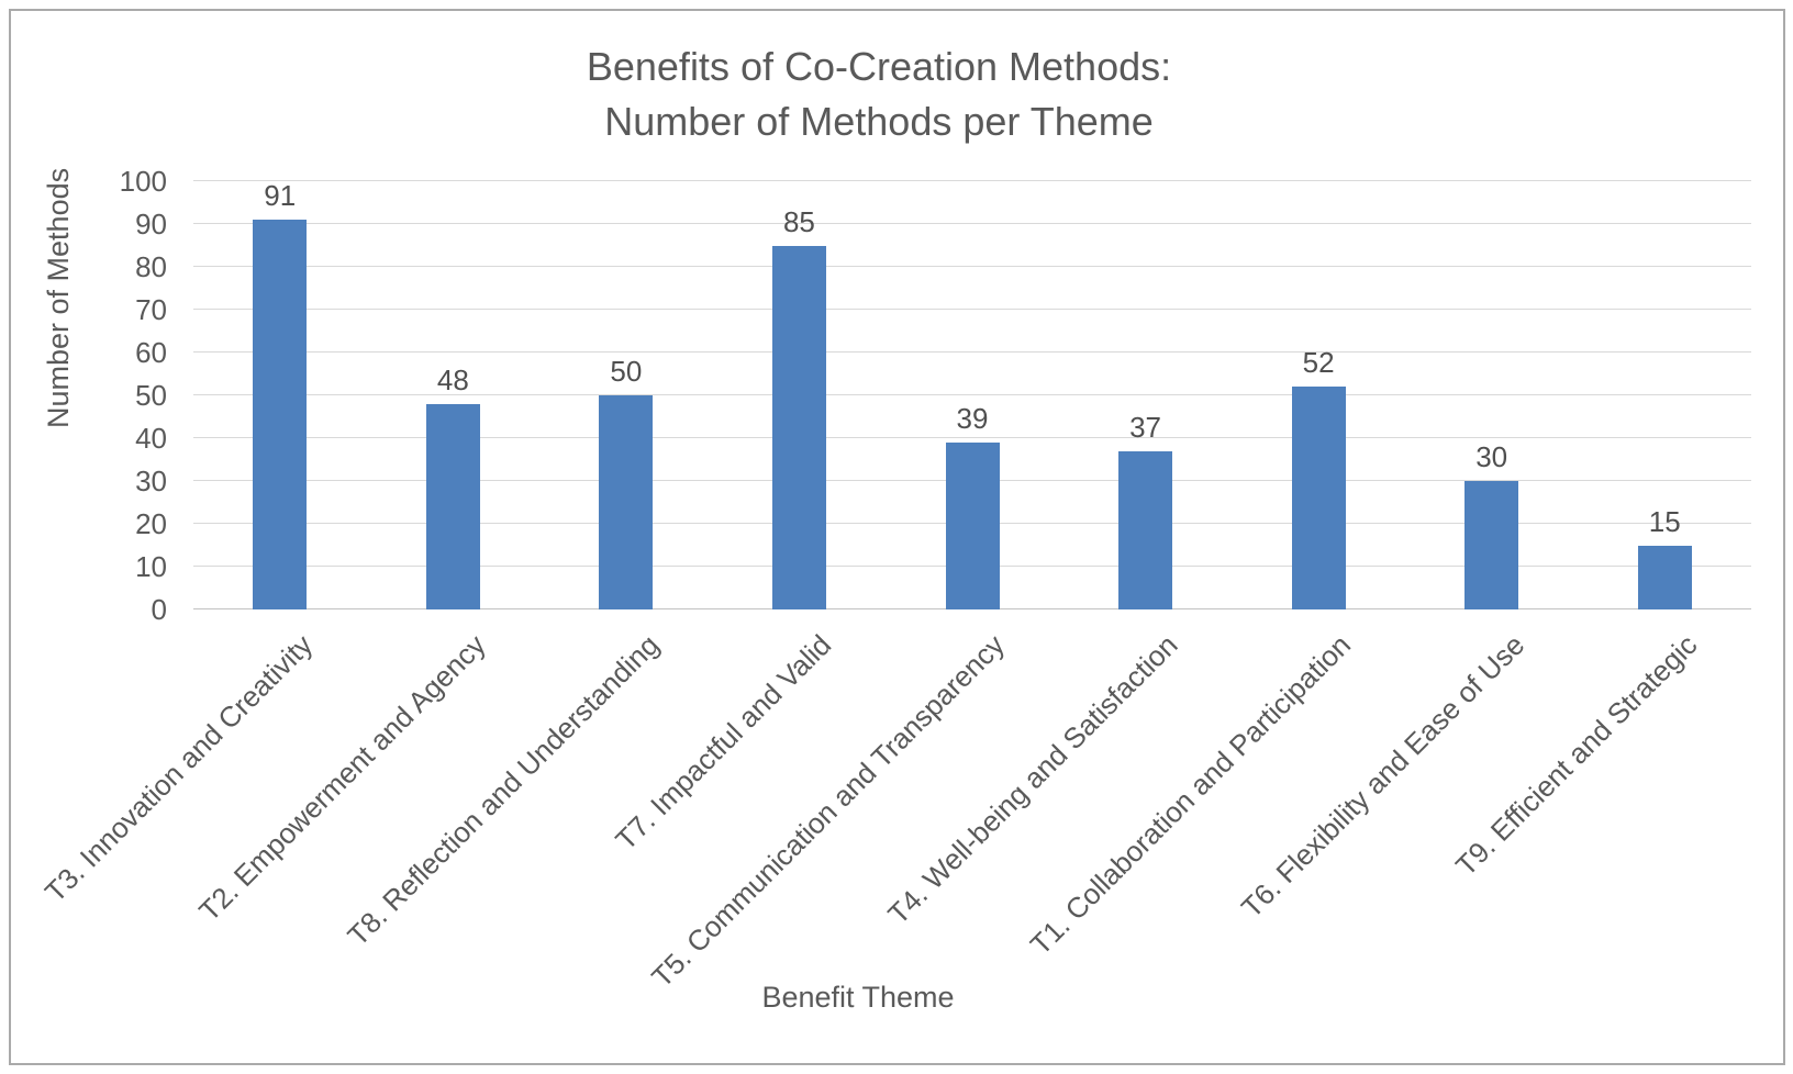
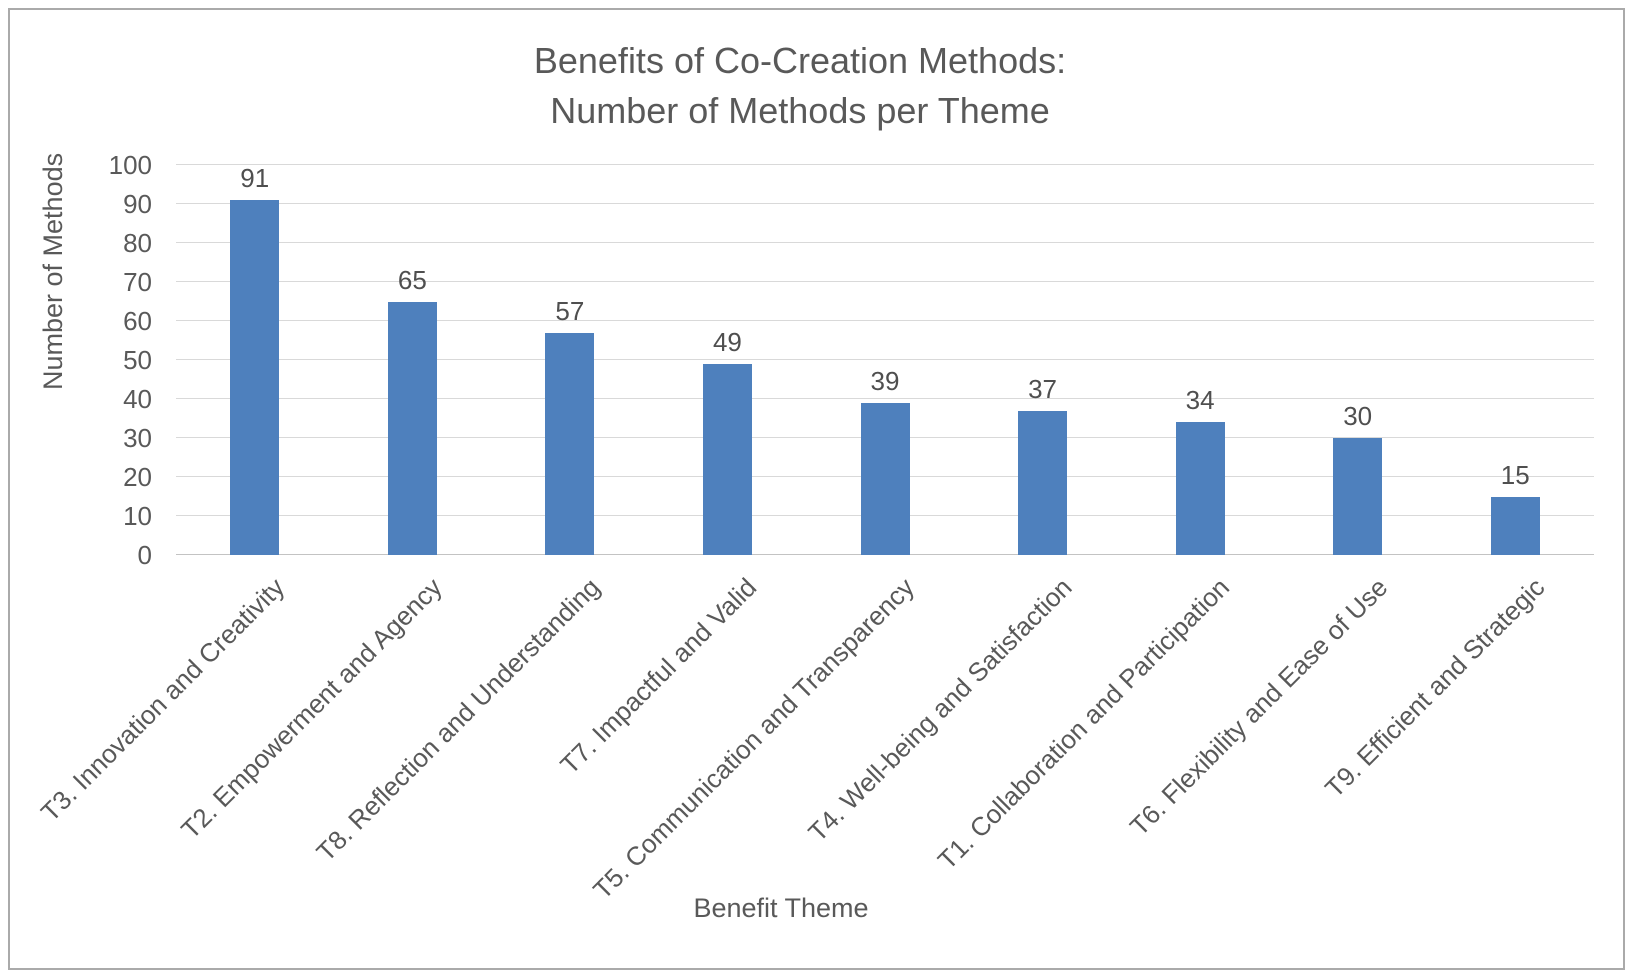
T2. Empowerment and Agency: 48 -> 65
T8. Reflection and Understanding: 50 -> 57
T7. Impactful and Valid: 85 -> 49
T1. Collaboration and Participation: 52 -> 34
